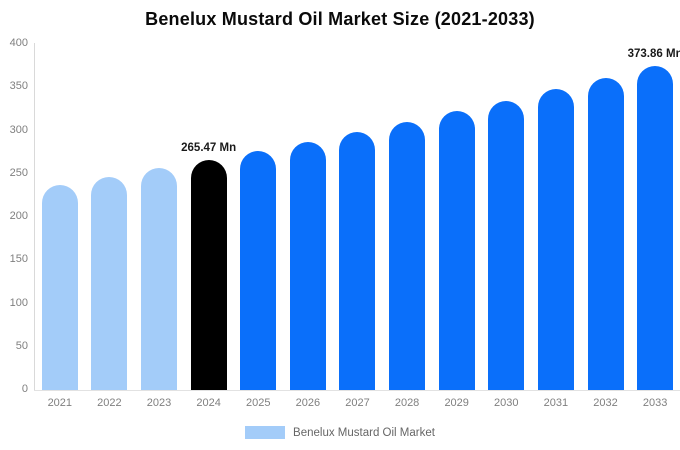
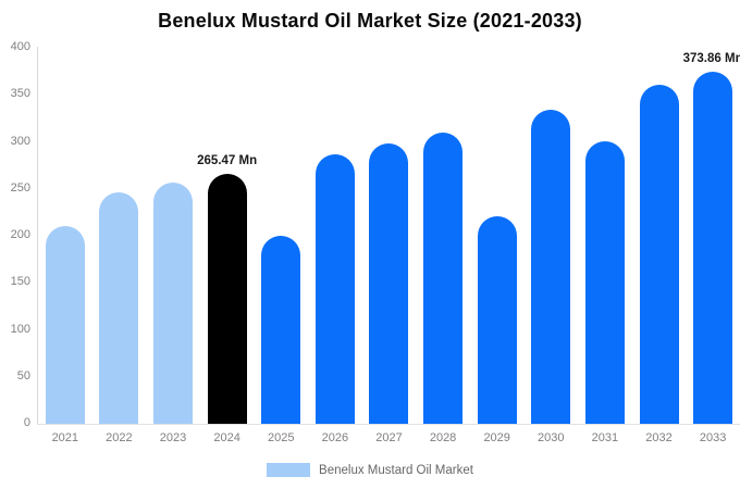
2021: 240 -> 210
2025: 280 -> 200
2029: 320 -> 220
2031: 350 -> 300
